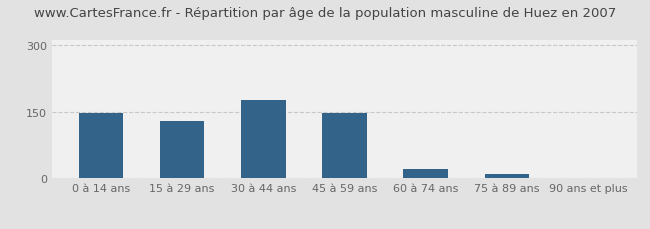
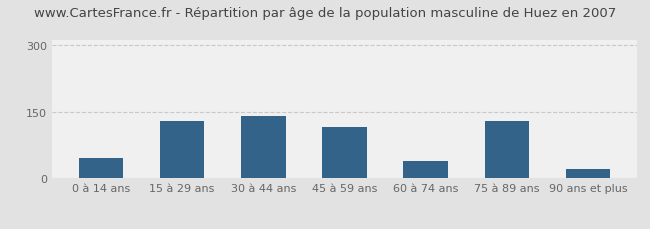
0 à 14 ans: 148 -> 45
30 à 44 ans: 175 -> 140
45 à 59 ans: 146 -> 115
60 à 74 ans: 20 -> 40
75 à 89 ans: 10 -> 130
90 ans et plus: 2 -> 20
